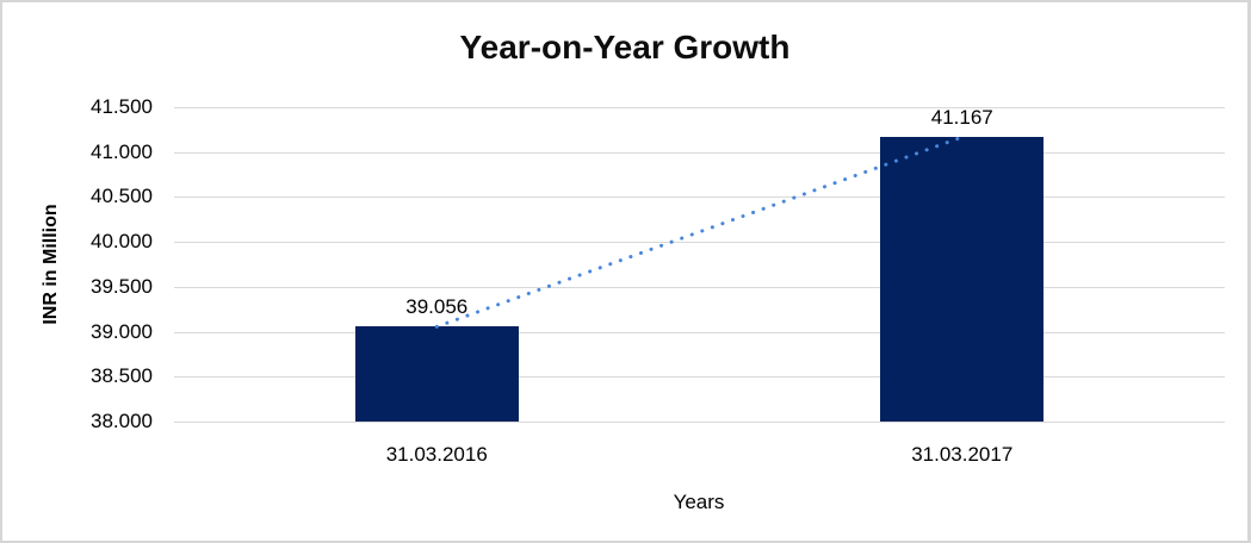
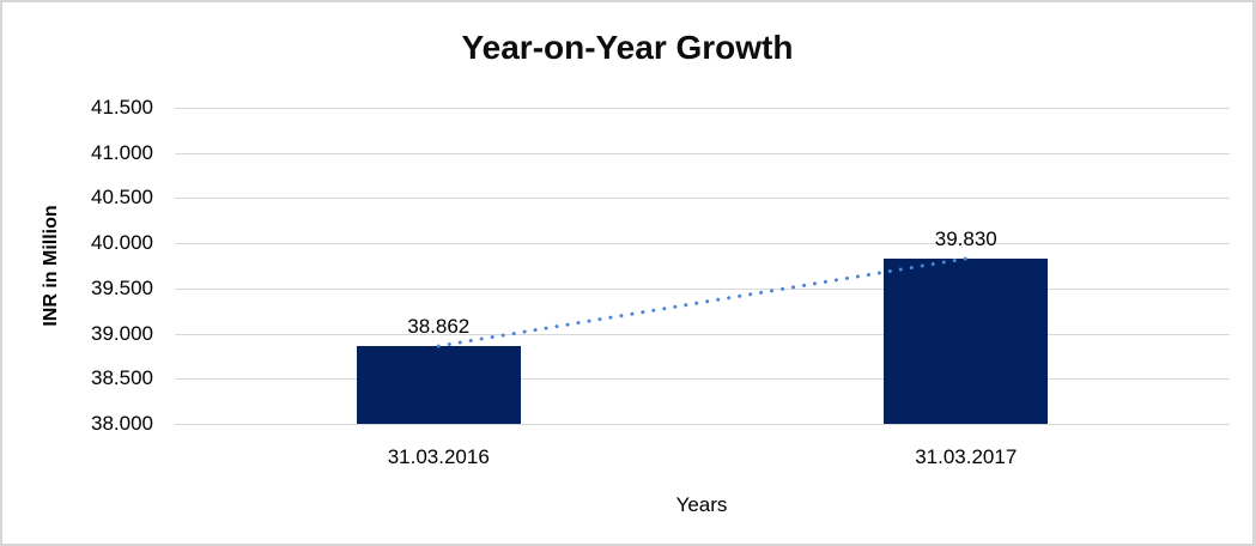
31.03.2016: 39.056 -> 38.862
31.03.2017: 41.167 -> 39.830
